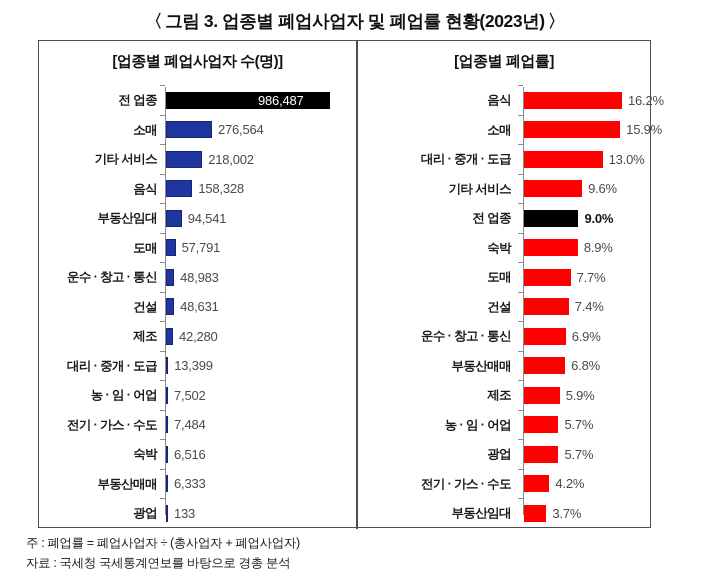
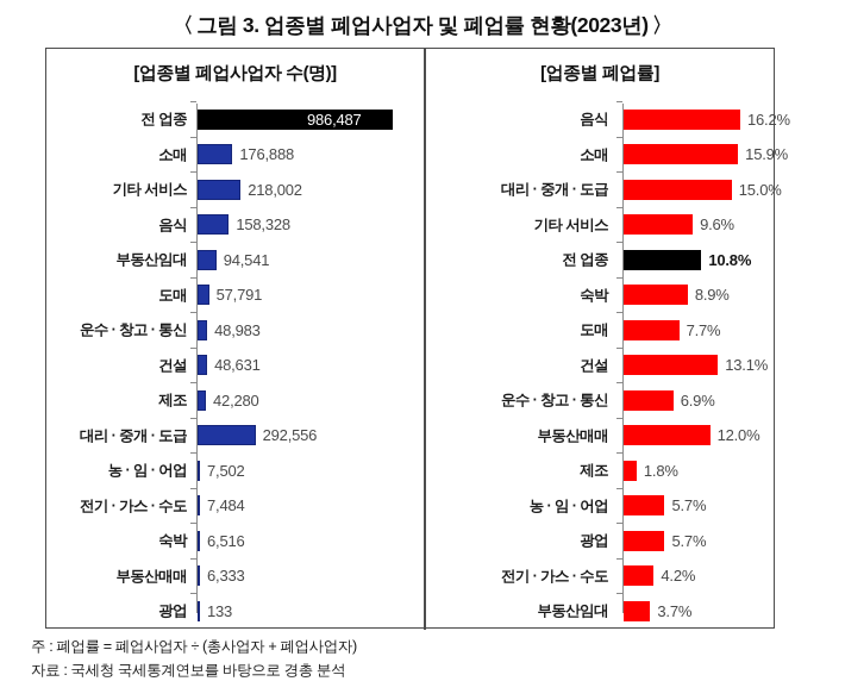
[업종별 폐업사업자 수(명)]/소매: 276,564 -> 176,888
[업종별 폐업사업자 수(명)]/대리 · 중개 · 도급: 13,399 -> 292,556
[업종별 폐업률]/대리 · 중개 · 도급: 13.0% -> 15.0%
[업종별 폐업률]/전 업종: 9.0% -> 10.8%
[업종별 폐업률]/건설: 7.4% -> 13.1%
[업종별 폐업률]/부동산매매: 6.8% -> 12.0%
[업종별 폐업률]/제조: 5.9% -> 1.8%
